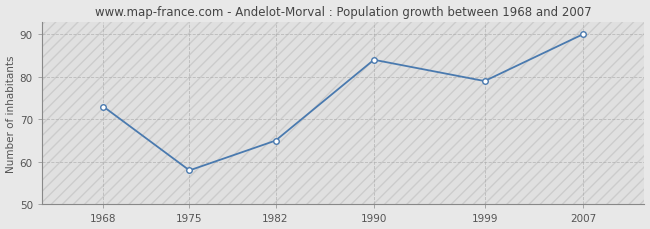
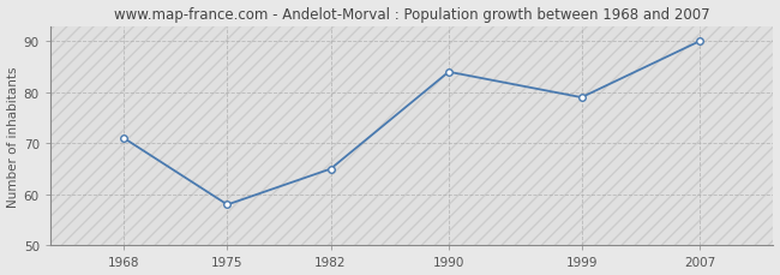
1968: 73 -> 71
